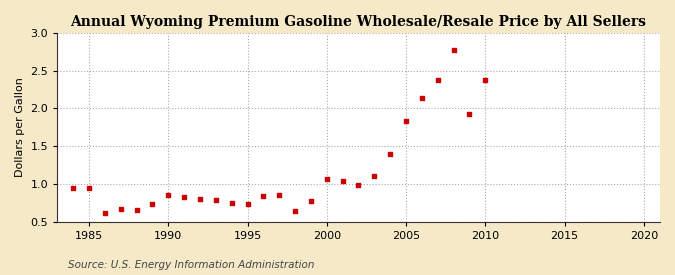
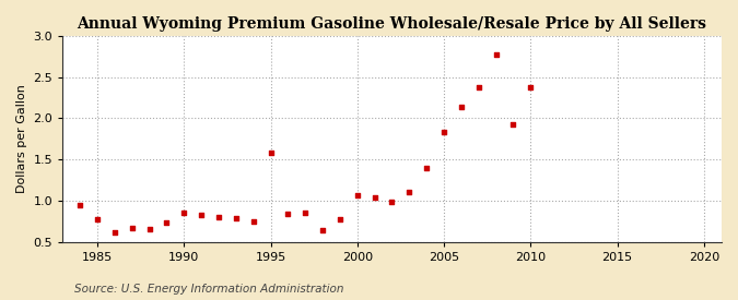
1985: 0.95 -> 0.78
1995: 0.73 -> 1.58
